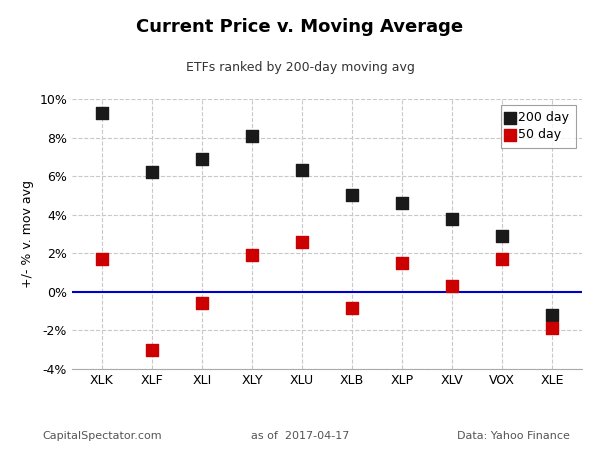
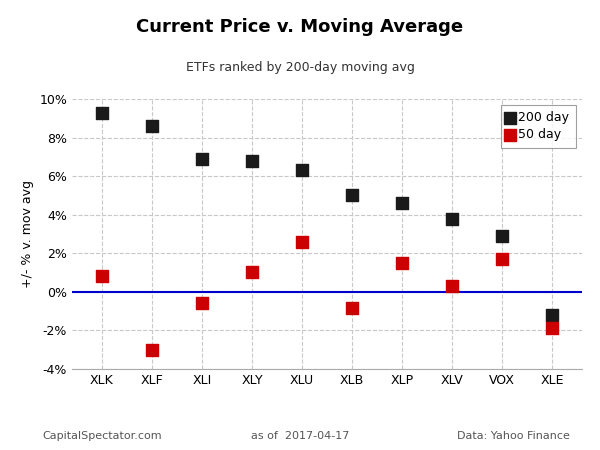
50 day/XLK: 1.7% -> 0.8%
200 day/XLF: 6.2% -> 8.6%
200 day/XLY: 8.1% -> 6.8%
50 day/XLY: 1.9% -> 1.1%
